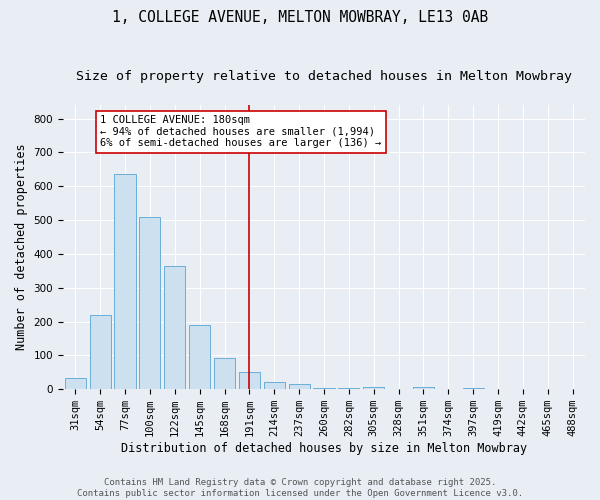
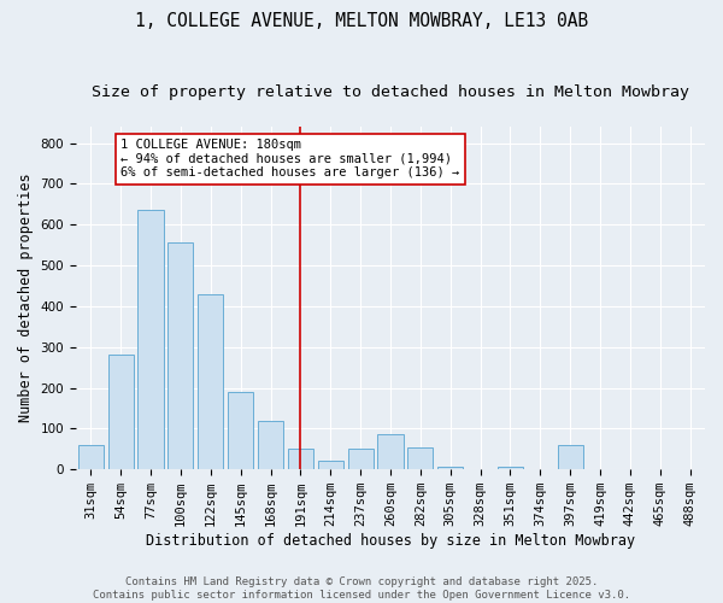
31sqm: 33 -> 60
54sqm: 220 -> 280
100sqm: 510 -> 555
122sqm: 365 -> 430
168sqm: 93 -> 120
237sqm: 15 -> 50
260sqm: 5 -> 85
282sqm: 4 -> 55
397sqm: 5 -> 60
